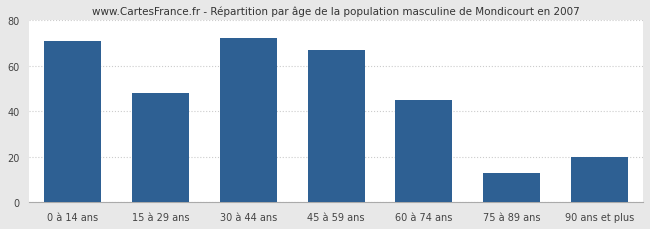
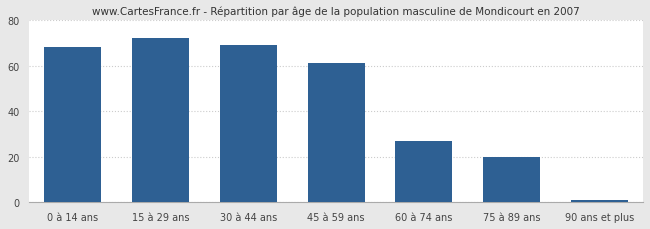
0 à 14 ans: 71 -> 68
15 à 29 ans: 48 -> 72
30 à 44 ans: 72 -> 69
45 à 59 ans: 67 -> 61
60 à 74 ans: 45 -> 27
75 à 89 ans: 13 -> 20
90 ans et plus: 20 -> 1
